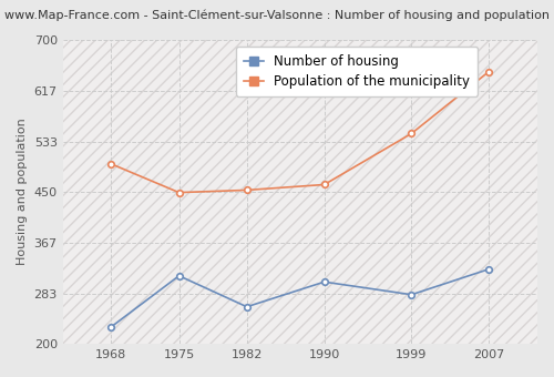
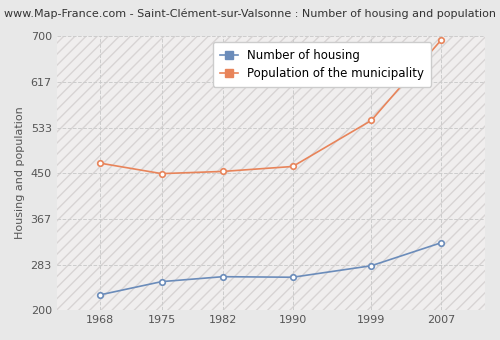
Population of the municipality/1968: 496 -> 468
Number of housing/1975: 312 -> 252
Number of housing/1990: 302 -> 260
Population of the municipality/2007: 648 -> 693
